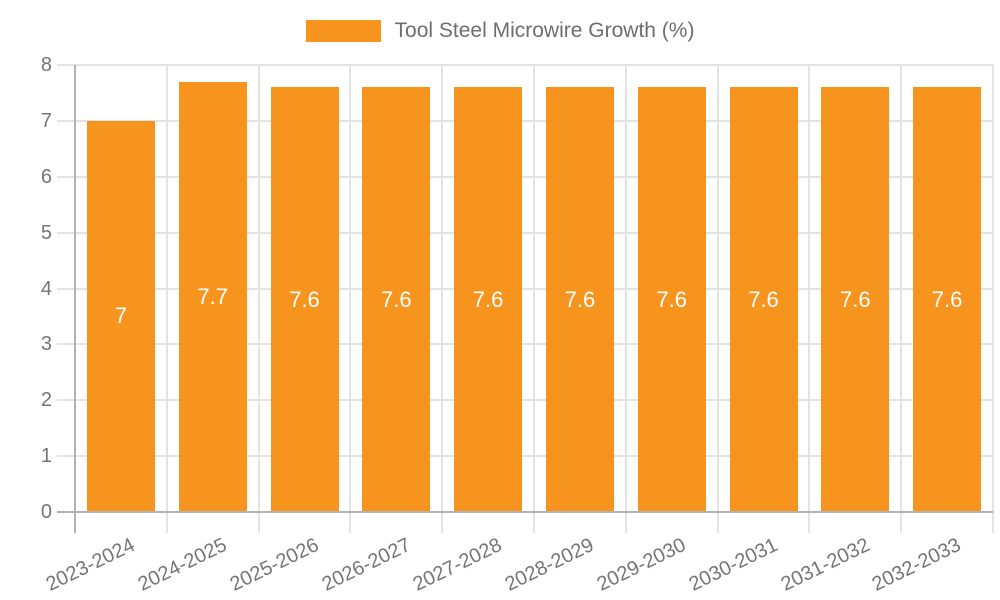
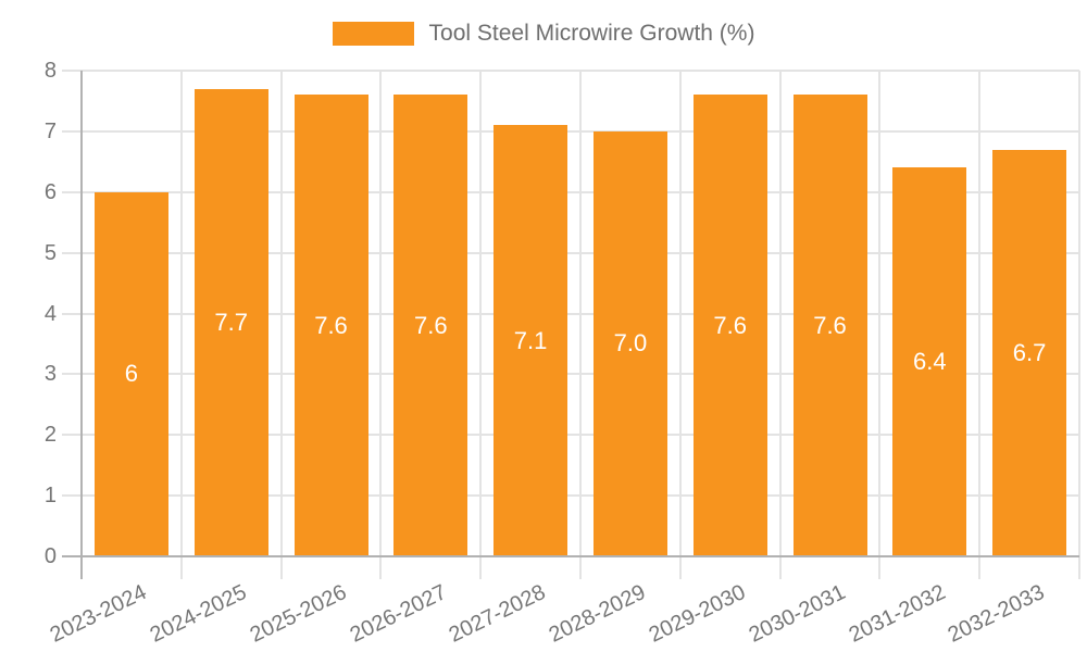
2023-2024: 7 -> 6
2027-2028: 7.6 -> 7.1
2028-2029: 7.6 -> 7.0
2031-2032: 7.6 -> 6.4
2032-2033: 7.6 -> 6.7
